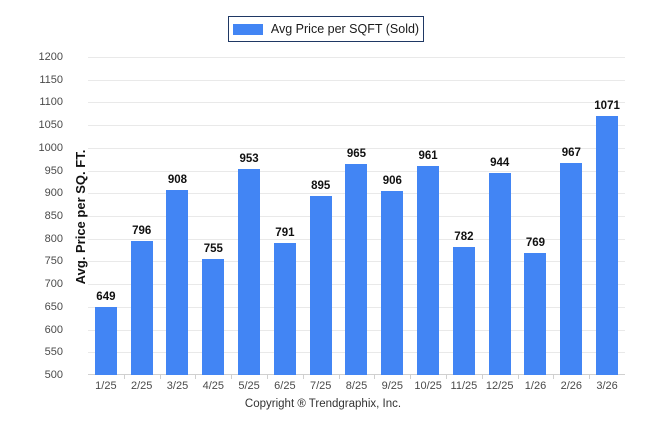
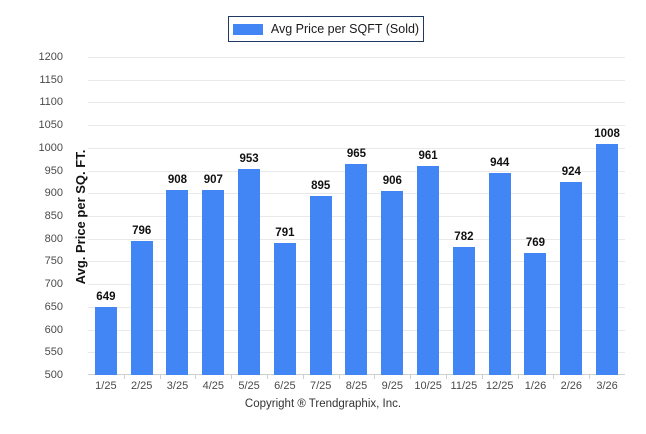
4/25: 755 -> 907
2/26: 967 -> 924
3/26: 1071 -> 1008
